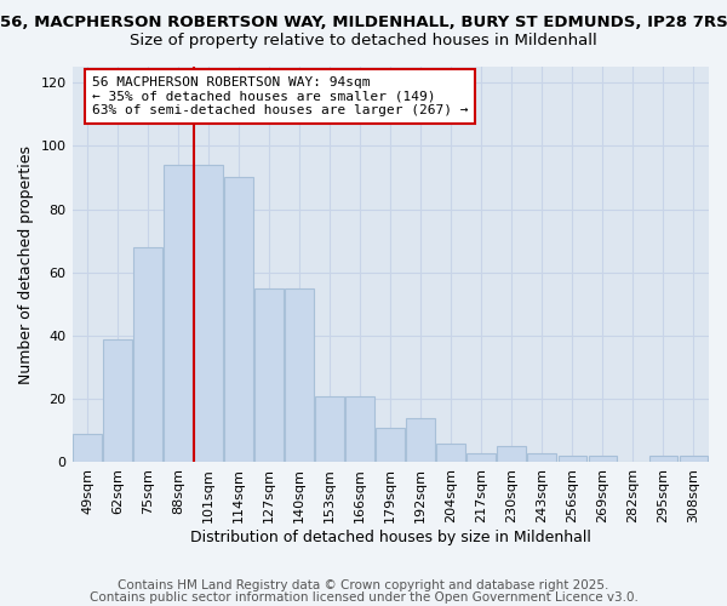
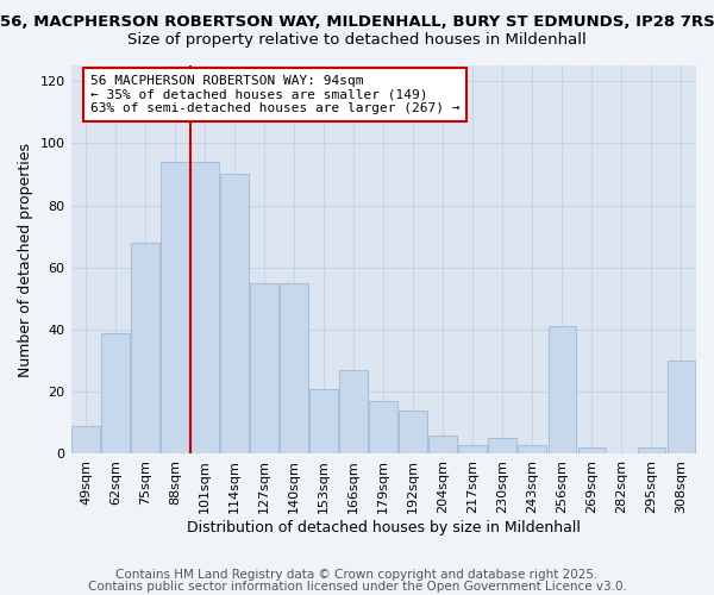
166sqm: 21 -> 27
179sqm: 11 -> 17
256sqm: 2 -> 41
308sqm: 2 -> 30
